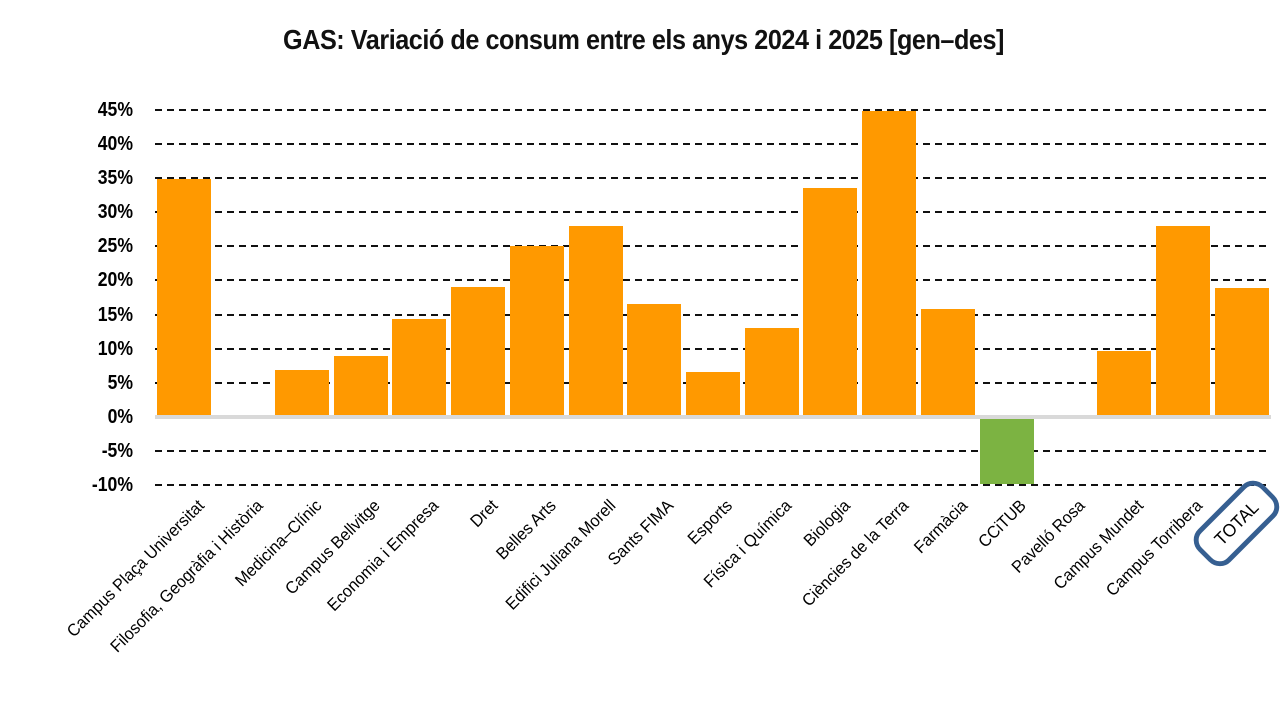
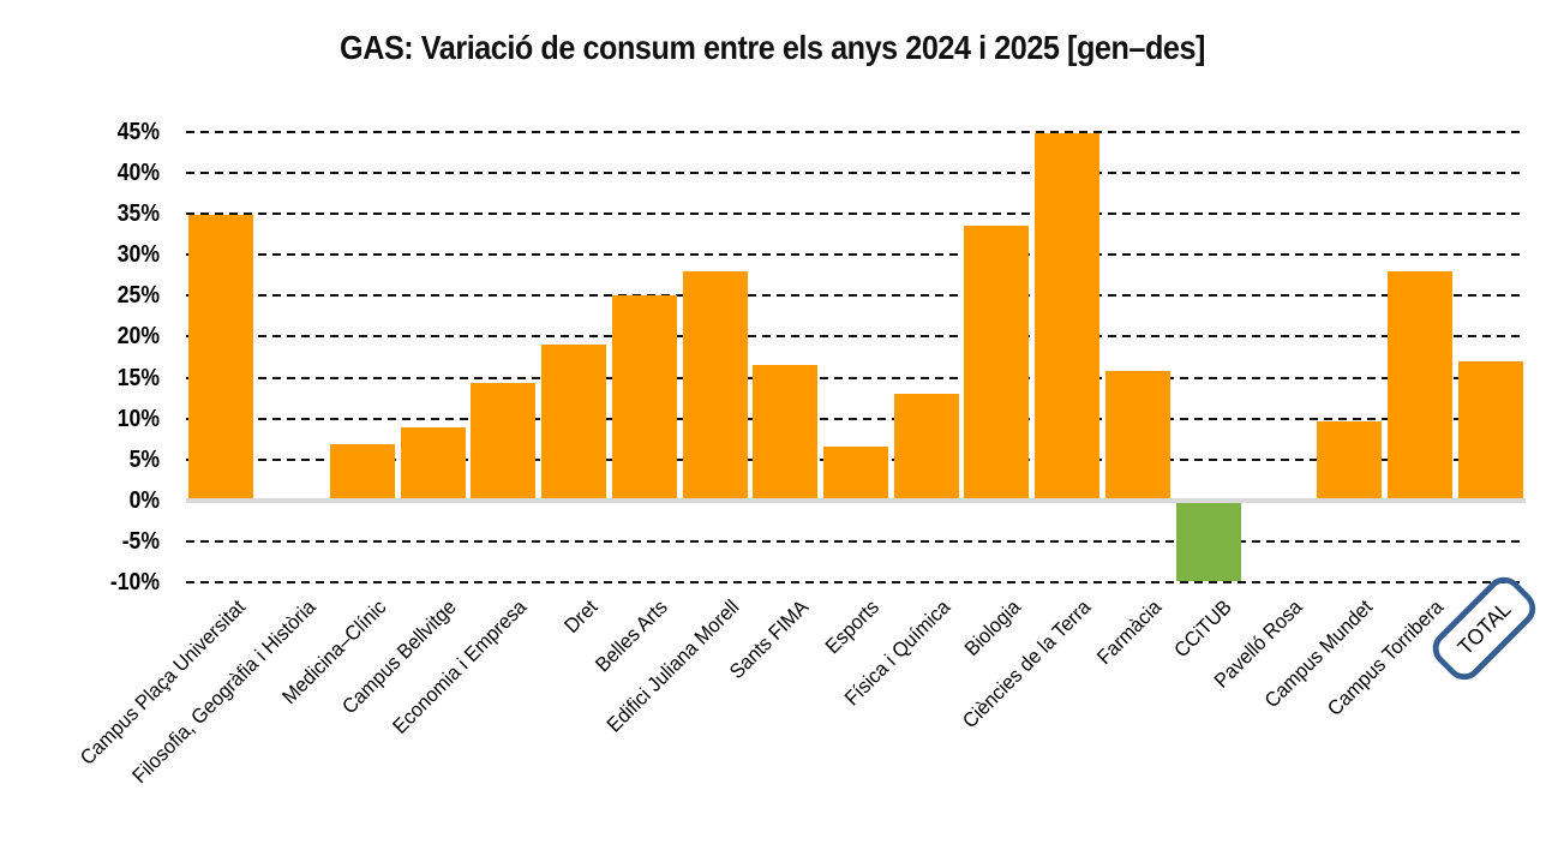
TOTAL: 19% -> 17%
